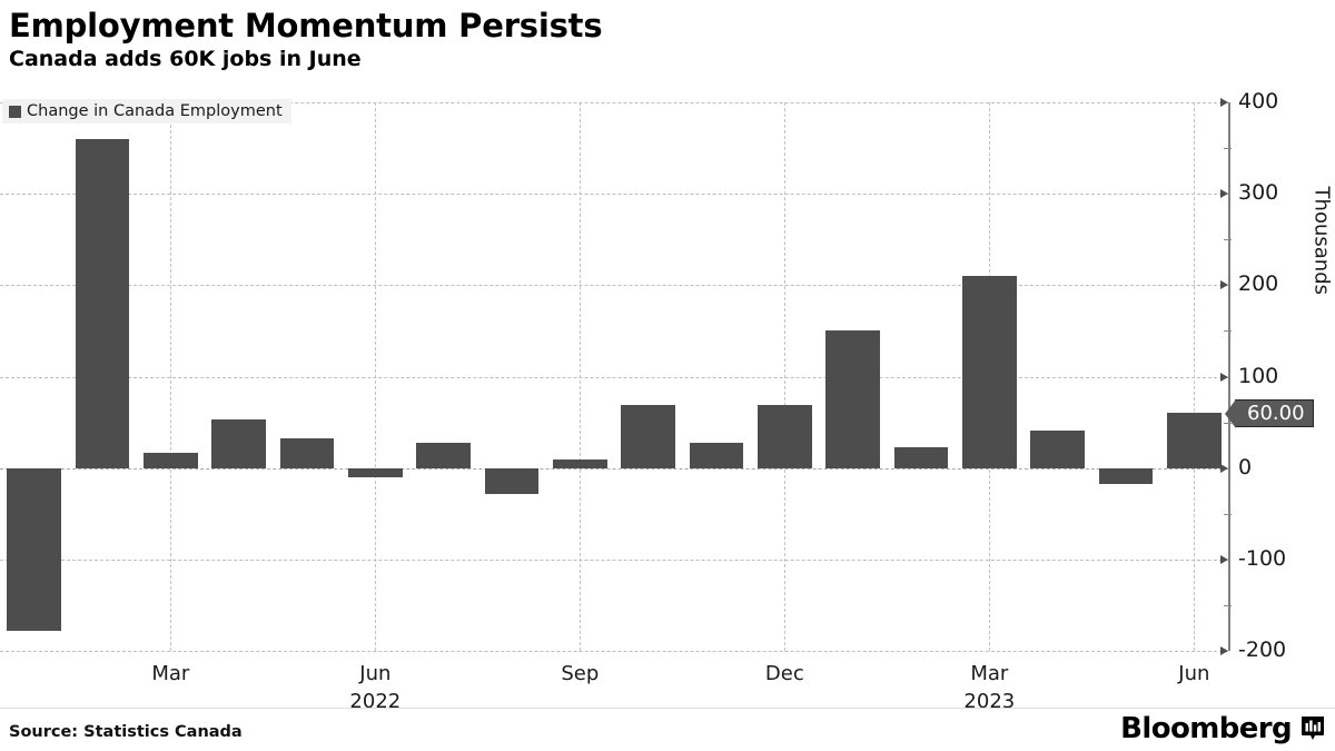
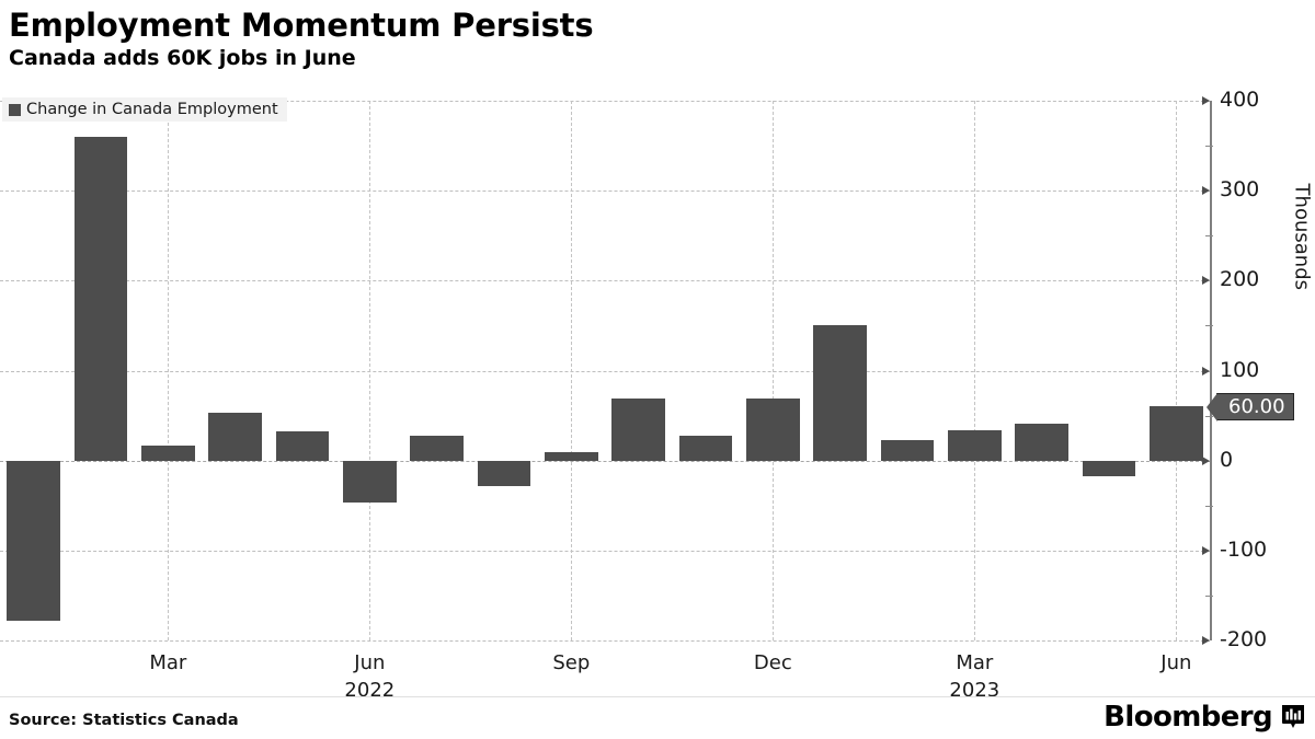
Jun 2022: -10 -> -50
Mar 2023: 210 -> 30
